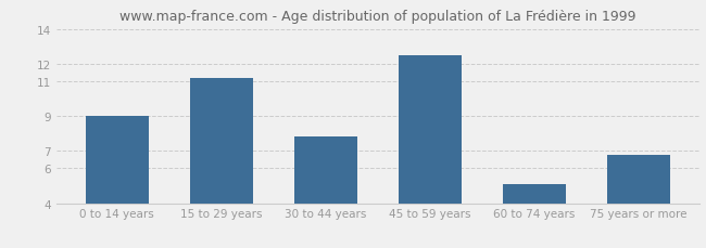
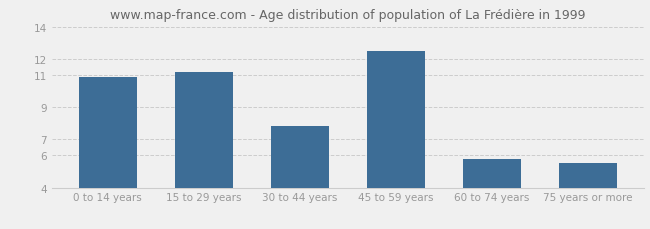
0 to 14 years: 9.0 -> 10.9
60 to 74 years: 5.1 -> 5.8
75 years or more: 6.8 -> 5.5
